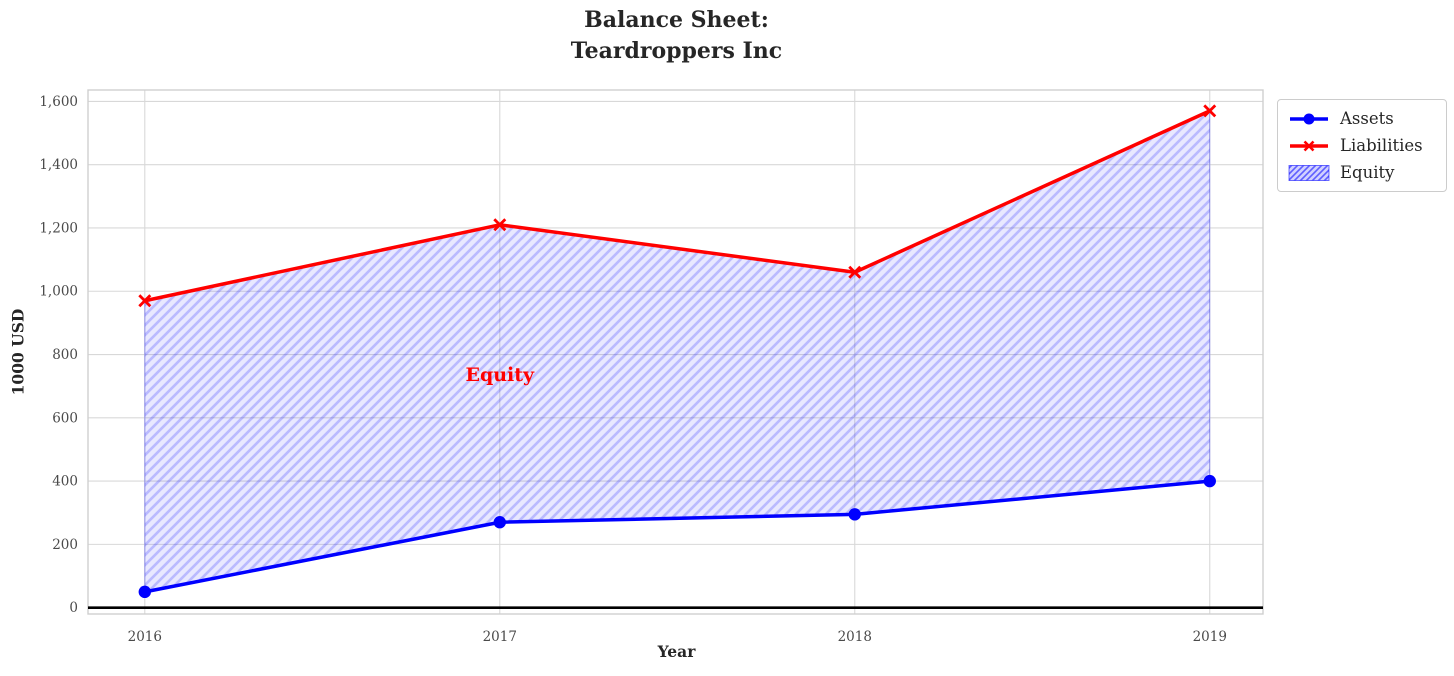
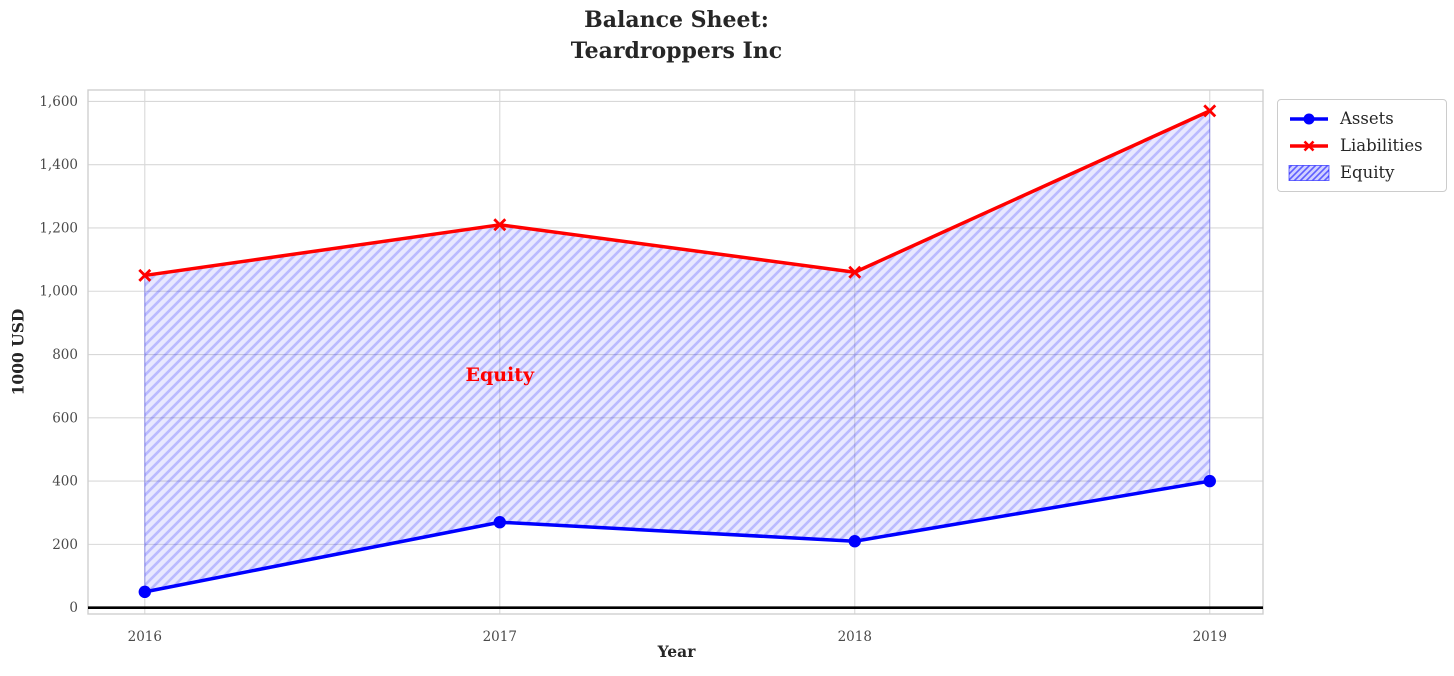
Liabilities/2016: 970 -> 1050
Assets/2018: 300 -> 210
